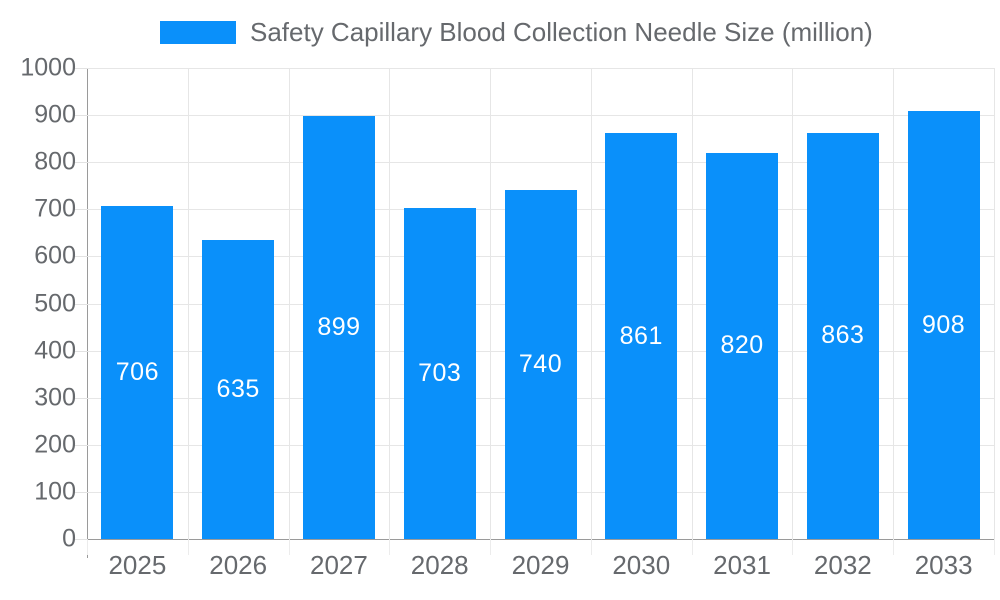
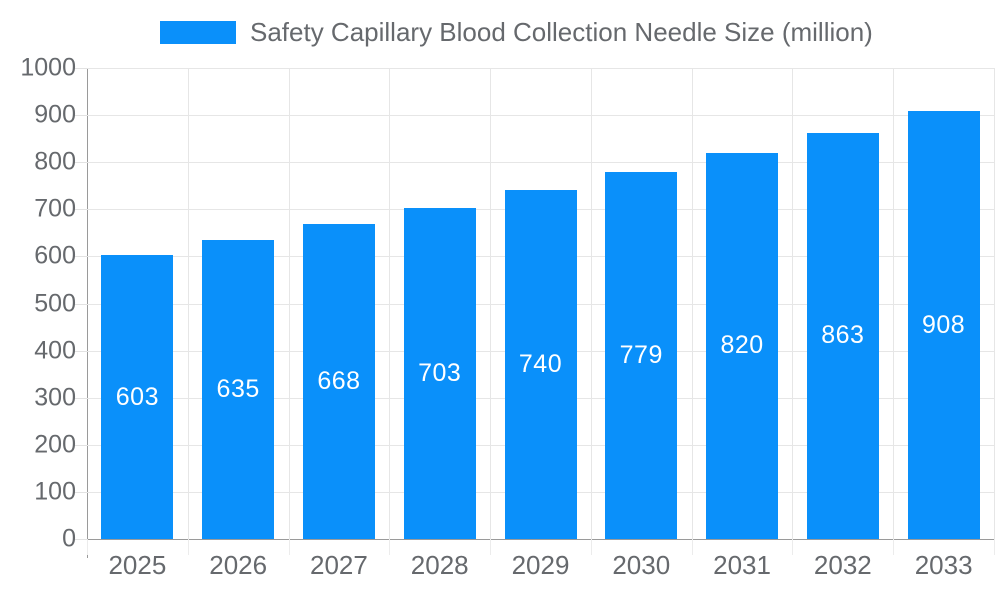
2025: 706 -> 603
2027: 899 -> 668
2030: 861 -> 779
